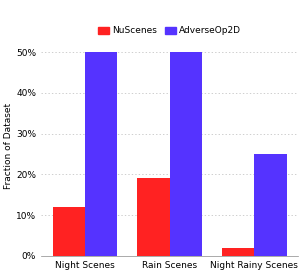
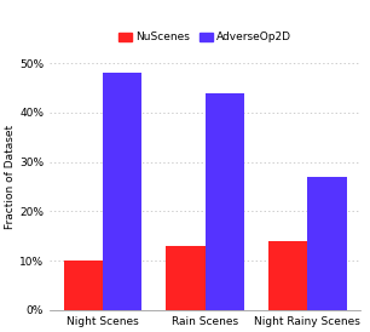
NuScenes/Night Scenes: 12% -> 10%
AdverseOp2D/Night Scenes: 50% -> 48%
NuScenes/Rain Scenes: 19% -> 13%
AdverseOp2D/Rain Scenes: 50% -> 44%
NuScenes/Night Rainy Scenes: 2% -> 14%
AdverseOp2D/Night Rainy Scenes: 25% -> 27%
